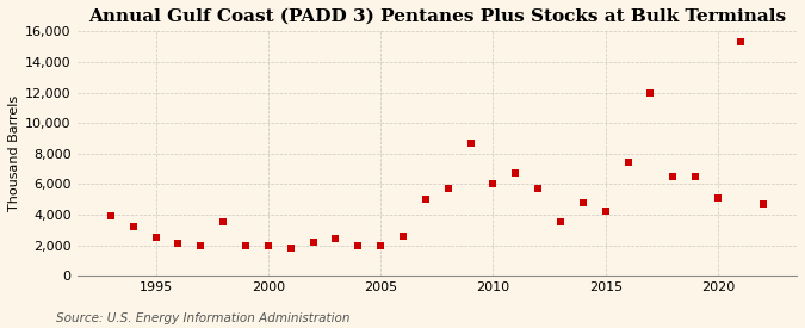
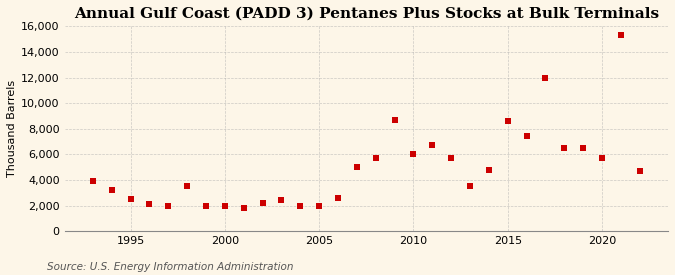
2015: 4,200 -> 8,600
2020: 5,100 -> 5,700
